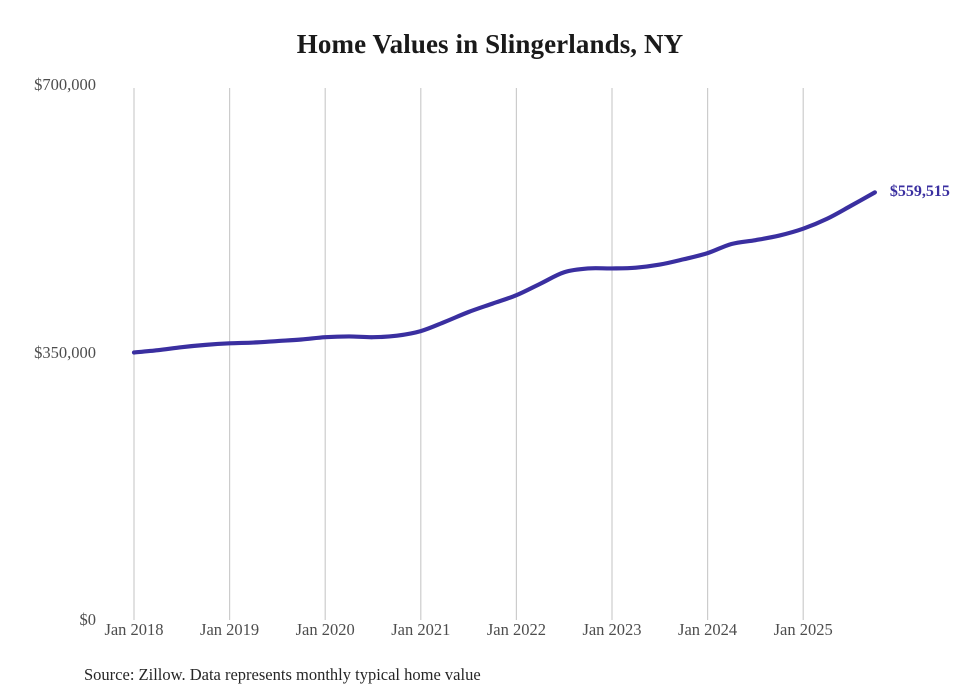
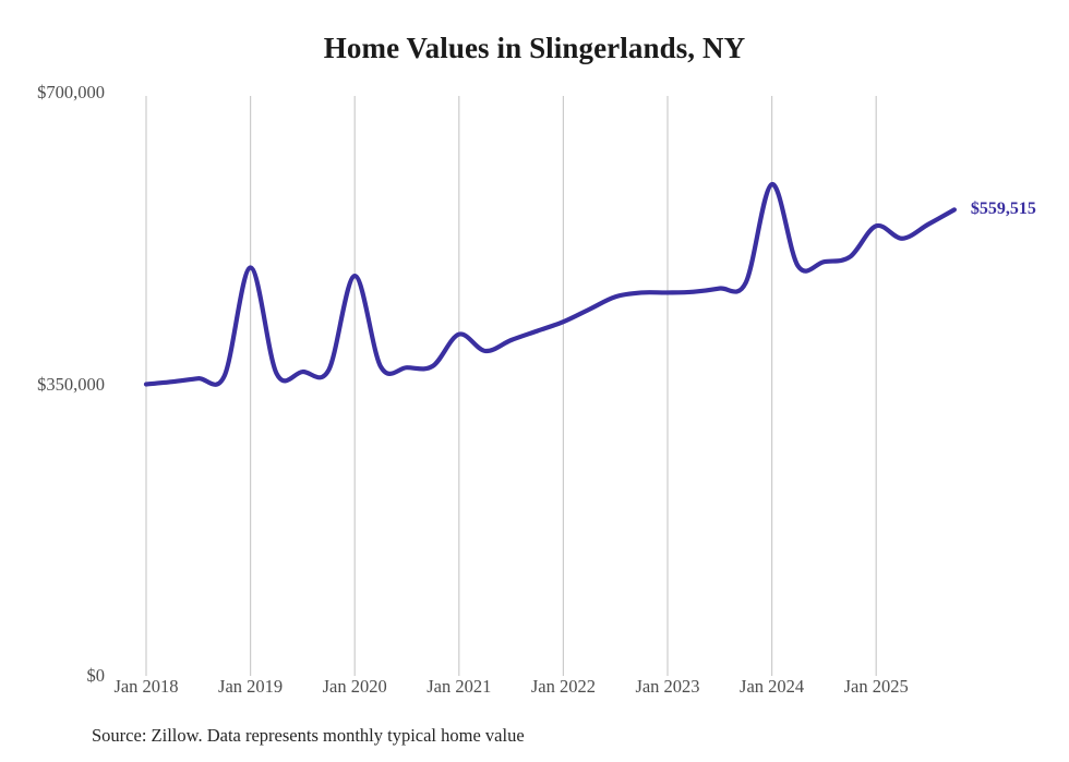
Jan 2019: $360000 -> $490000
Jan 2020: $370000 -> $480000
Jan 2021: $380000 -> $410000
Jan 2024: $480000 -> $590000
Jan 2025: $510000 -> $540000
